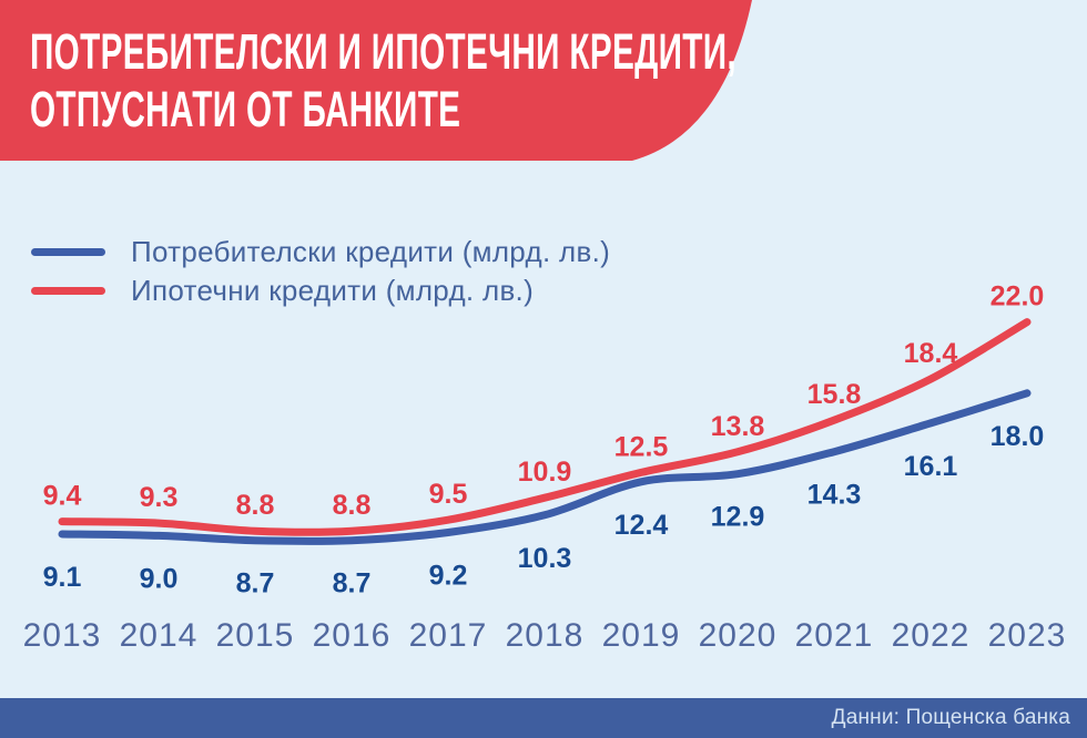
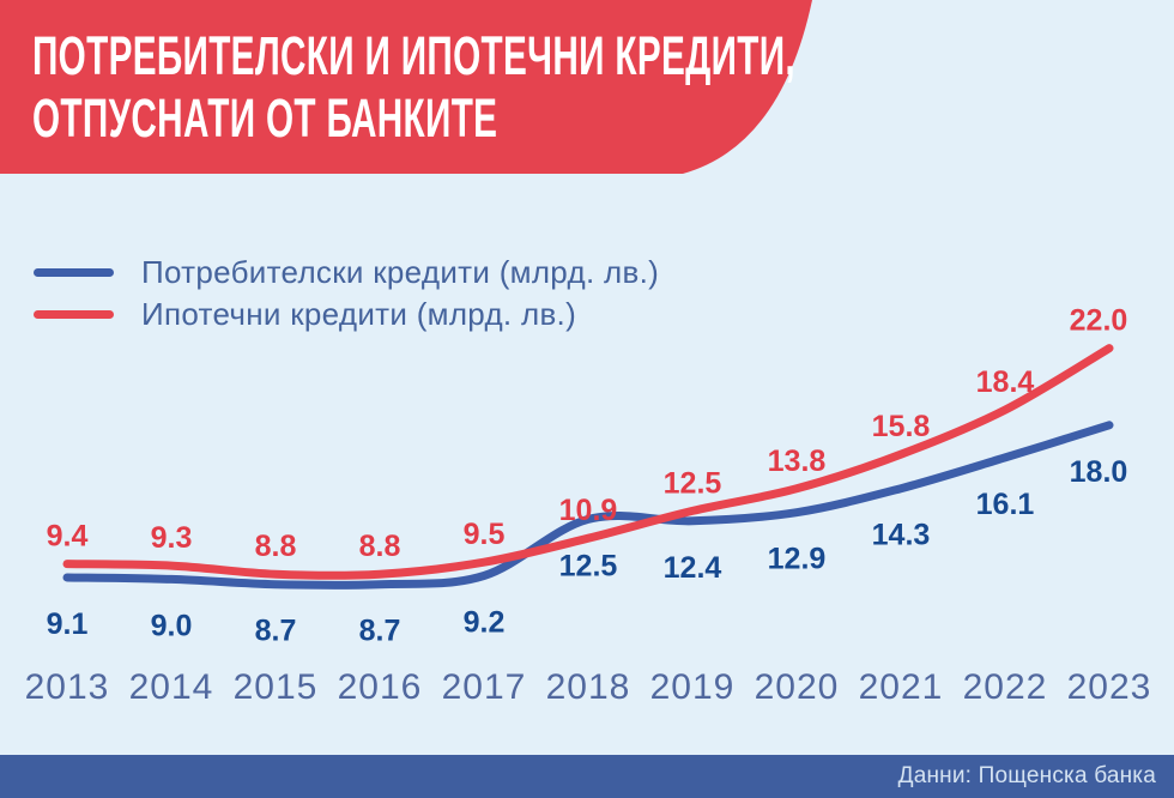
Потребителски кредити (млрд. лв.)/2018: 10.3 -> 12.5
